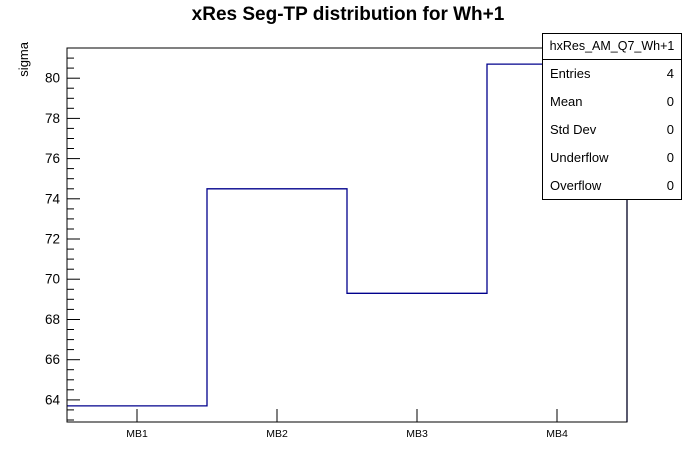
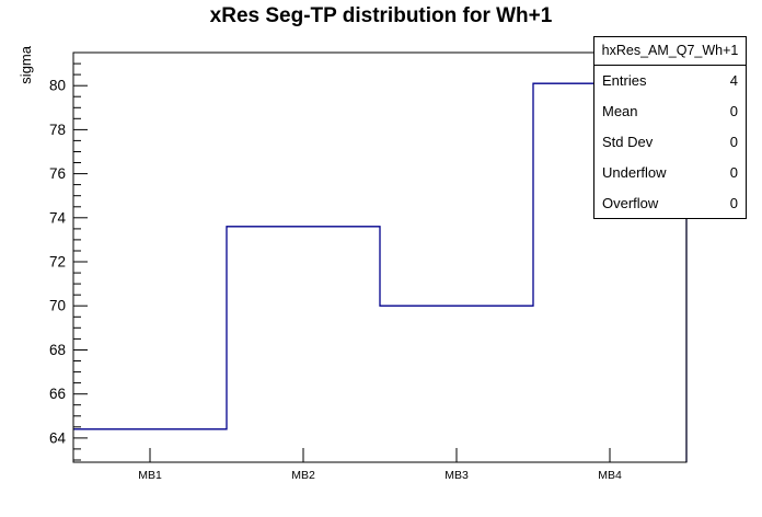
MB1: 63.7 -> 64.4
MB2: 74.5 -> 73.6
MB3: 69.3 -> 70.0
MB4: 80.7 -> 80.1
